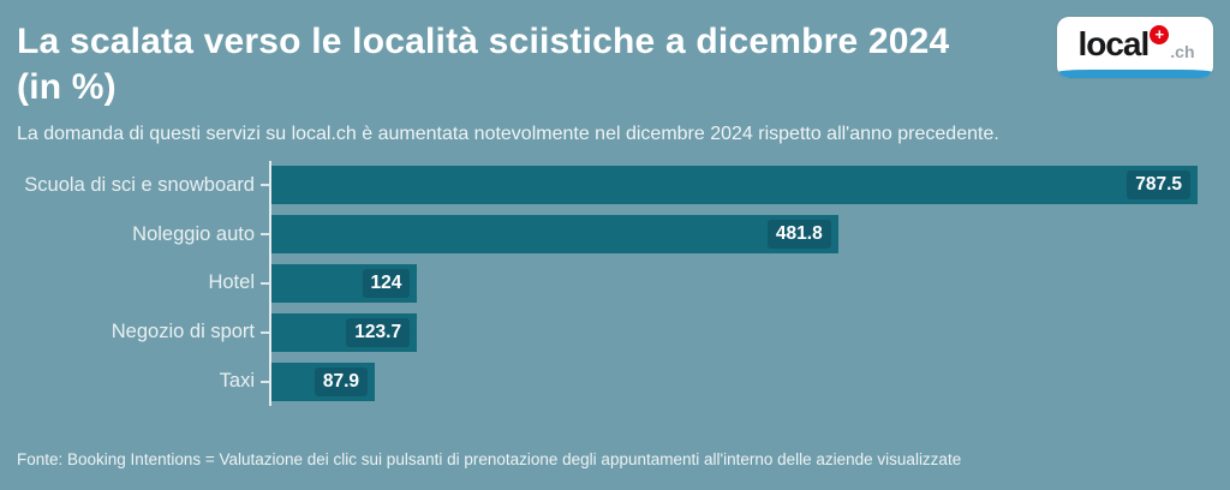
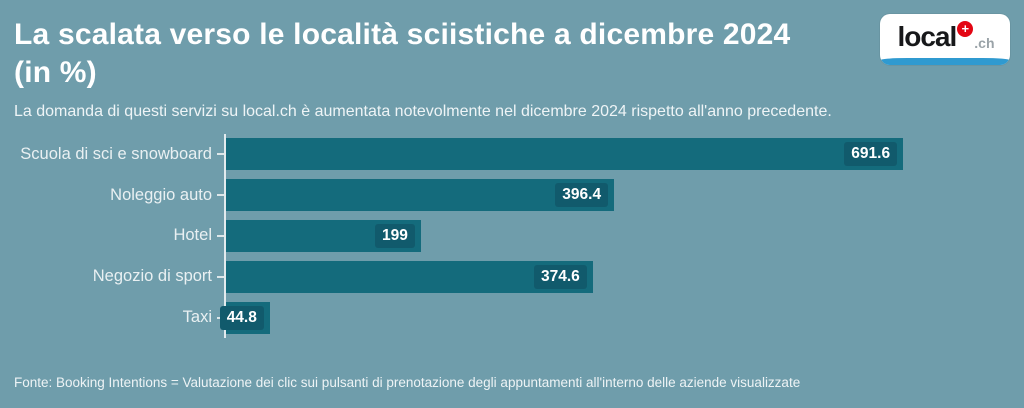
Scuola di sci e snowboard: 787.5 -> 691.6
Noleggio auto: 481.8 -> 396.4
Hotel: 124 -> 199
Negozio di sport: 123.7 -> 374.6
Taxi: 87.9 -> 44.8
